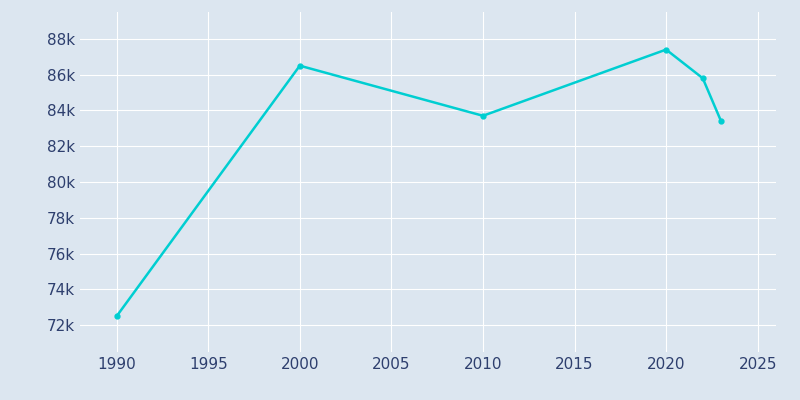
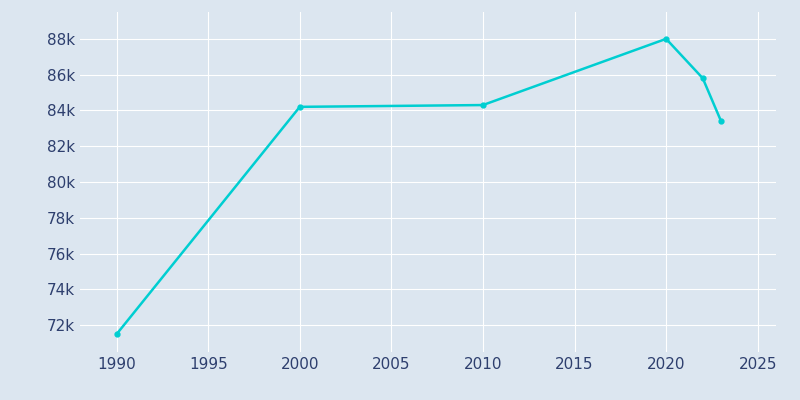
1990: 72.5k -> 71.5k
2000: 86.5k -> 84.2k
2010: 83.7k -> 84.3k
2020: 87.4k -> 88.0k
